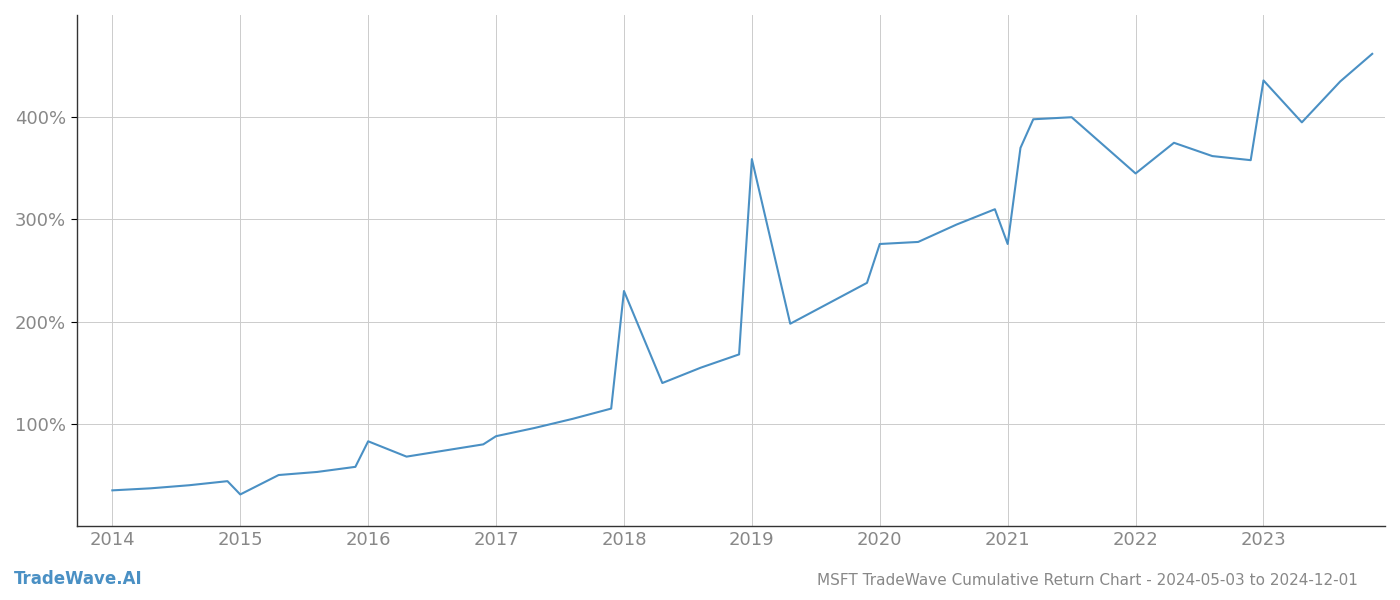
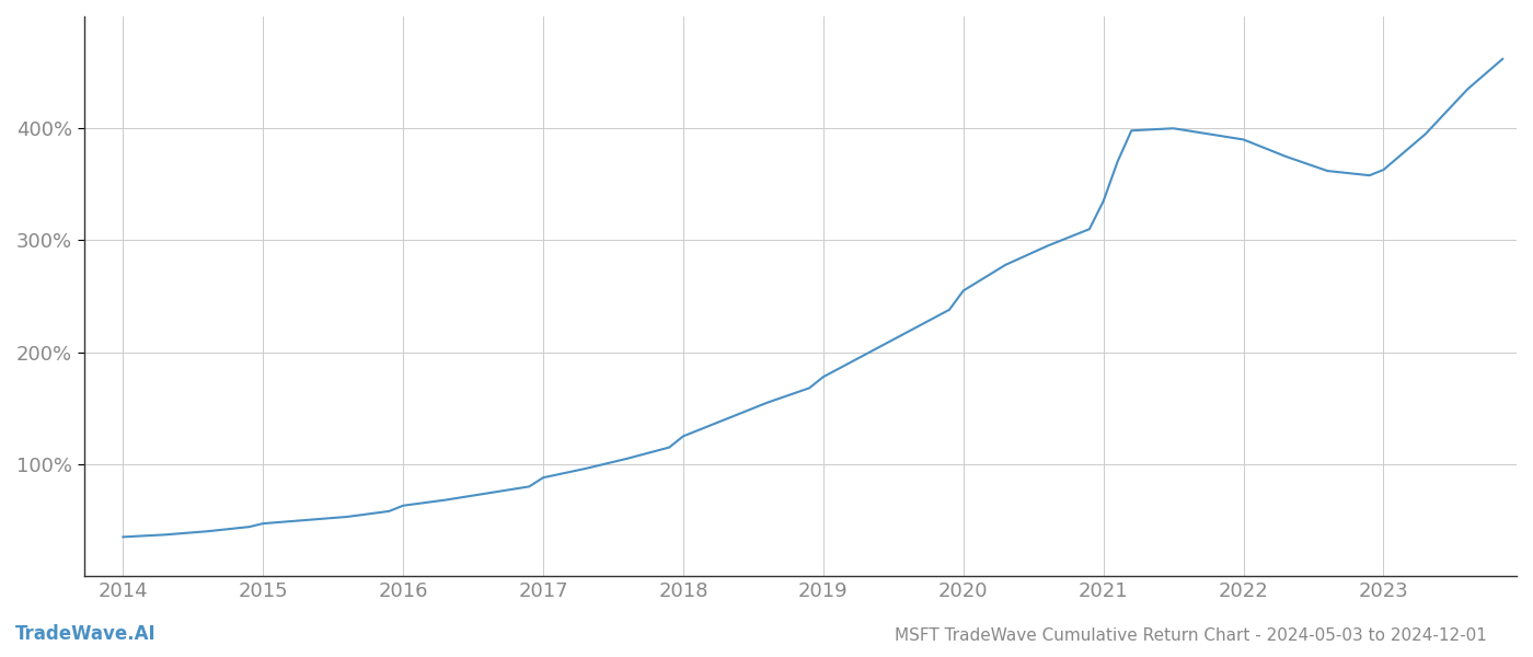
2015: 31% -> 47%
2016: 83% -> 63%
2018: 230% -> 125%
2019: 359% -> 178%
2020: 276% -> 255%
2021: 276% -> 335%
2022: 345% -> 390%
2023: 436% -> 363%
